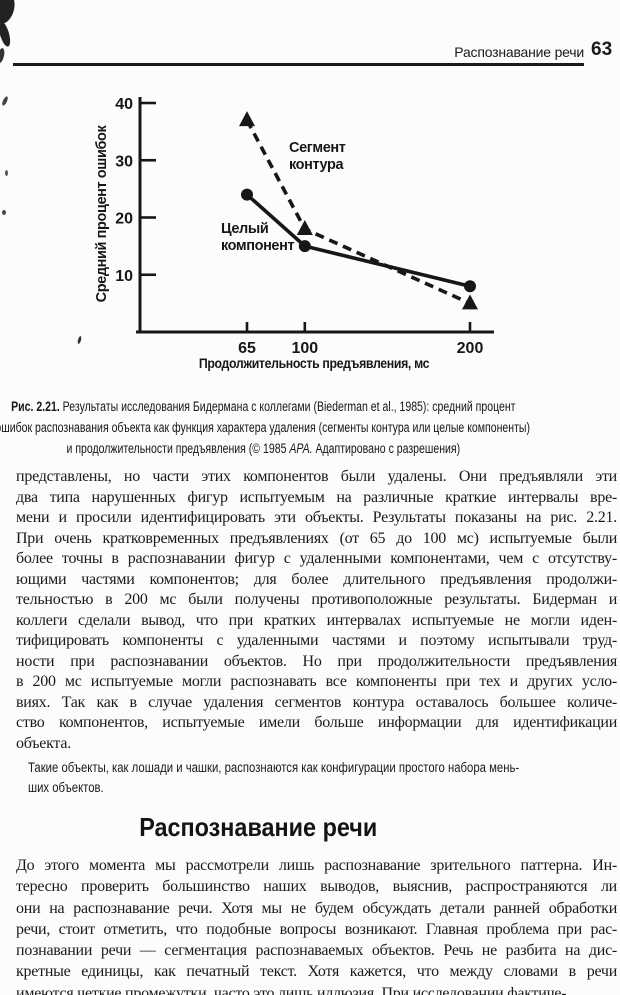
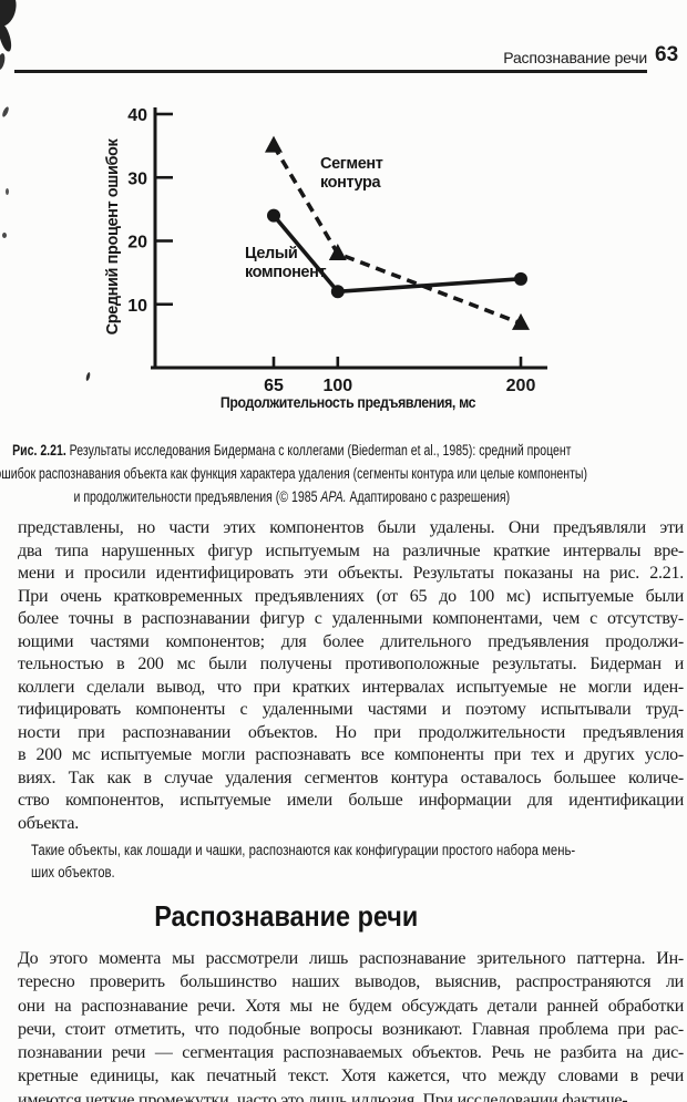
Сегмент контура/65: 37 -> 35
Целый компонент/100: 15 -> 12
Сегмент контура/200: 5 -> 7
Целый компонент/200: 8 -> 14
